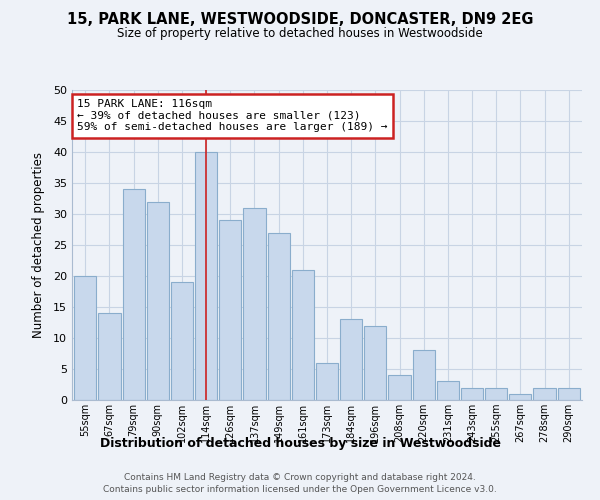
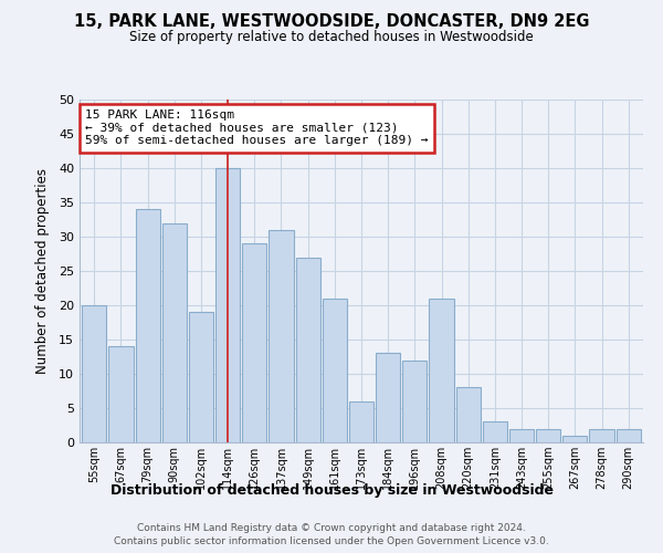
208sqm: 4 -> 21
